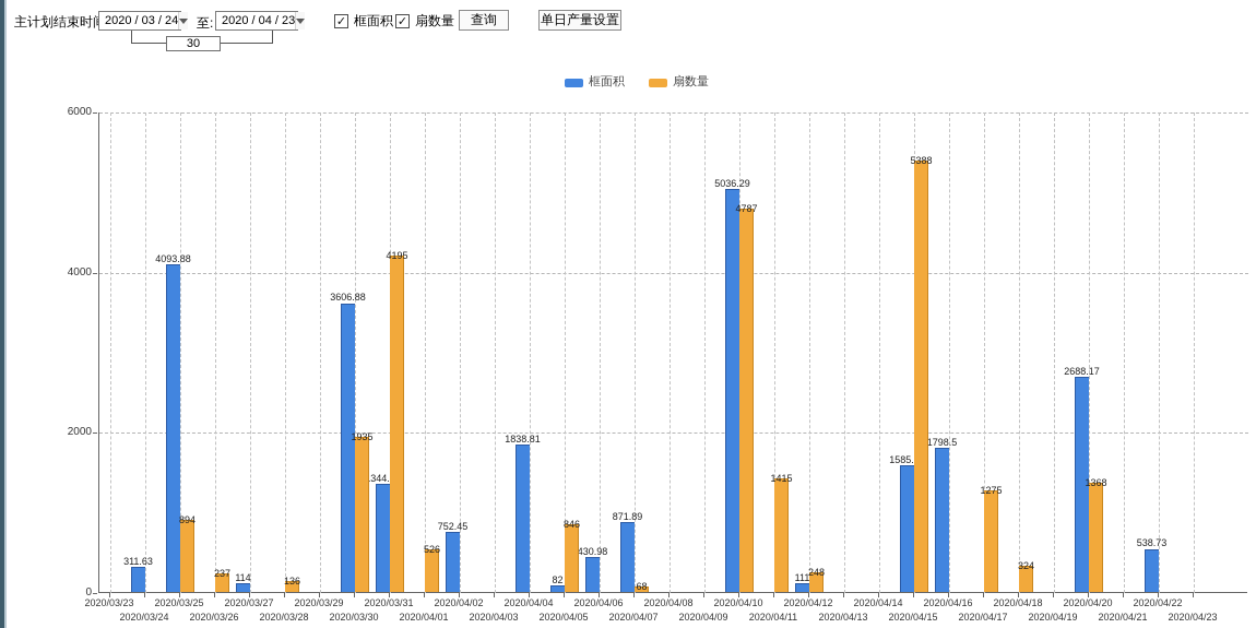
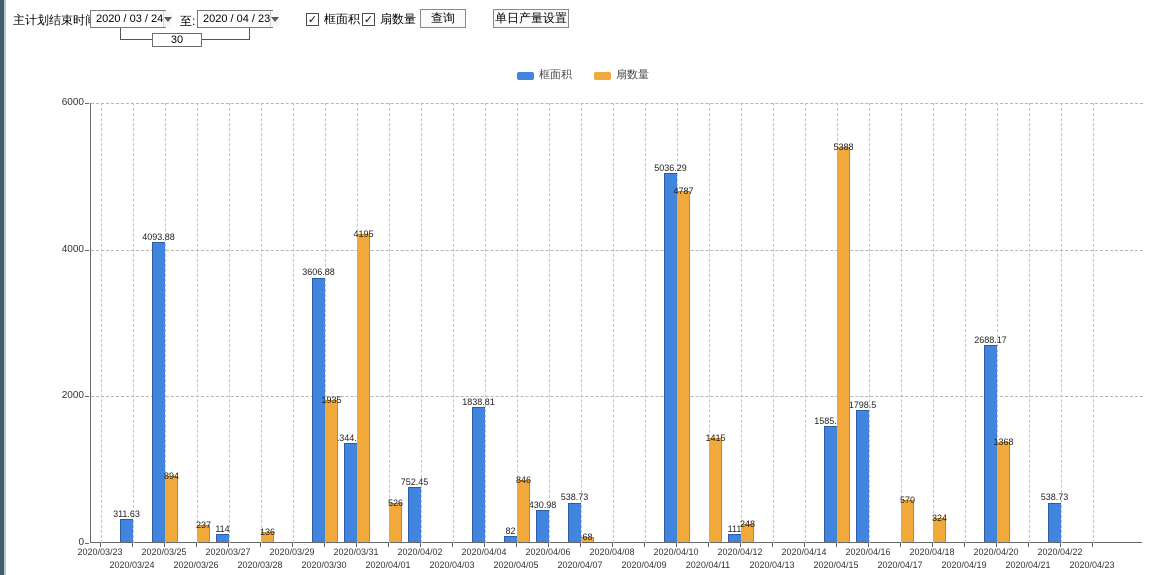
框面积/2020/04/07: 871.89 -> 538.73
扇数量/2020/04/17: 1275 -> 570
